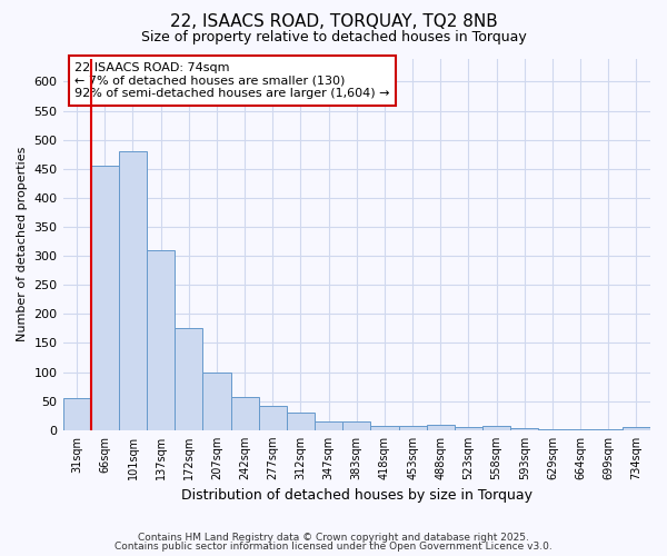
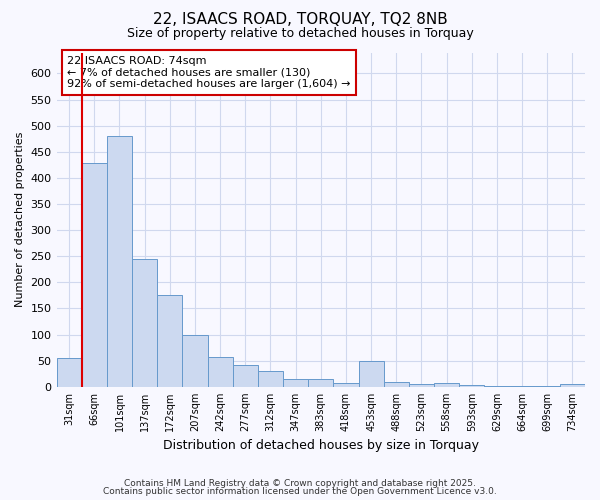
66sqm: 455 -> 428
137sqm: 310 -> 244
453sqm: 8 -> 50
